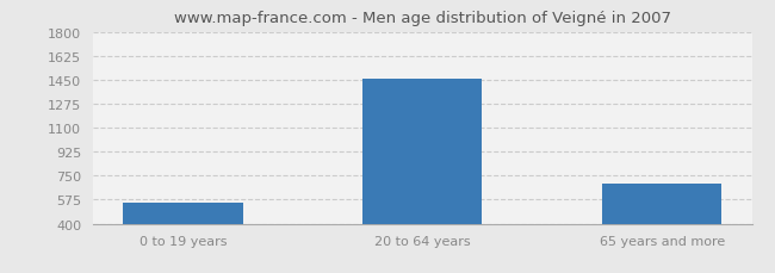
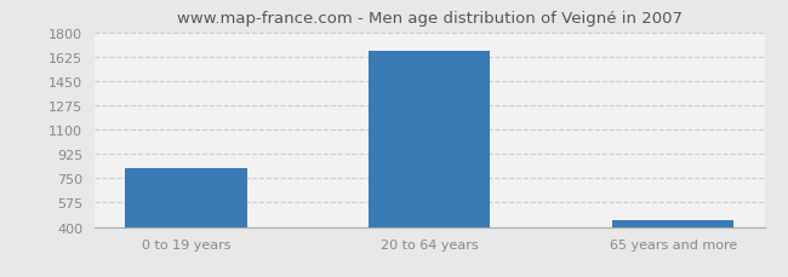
0 to 19 years: 550 -> 820
20 to 64 years: 1460 -> 1670
65 years and more: 690 -> 450
